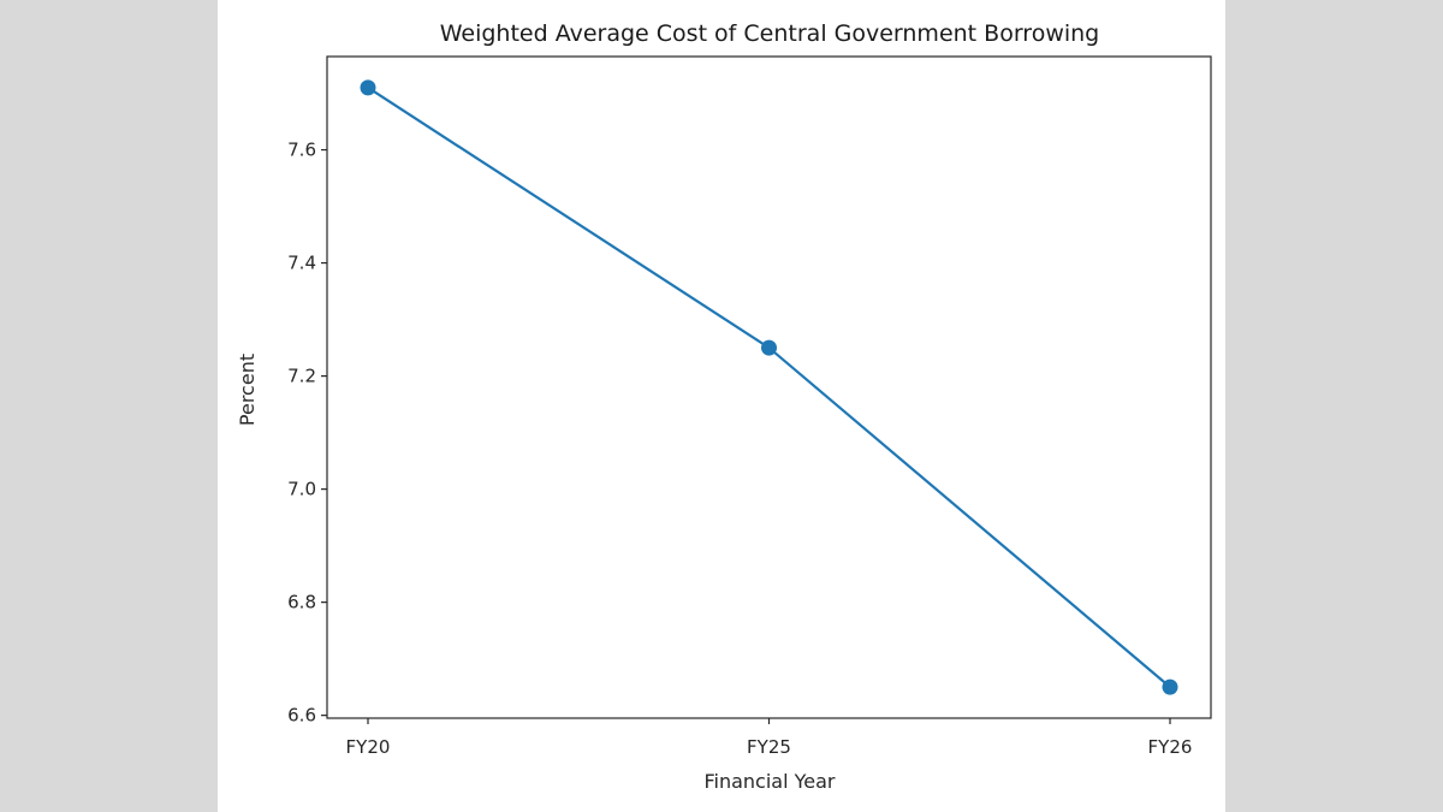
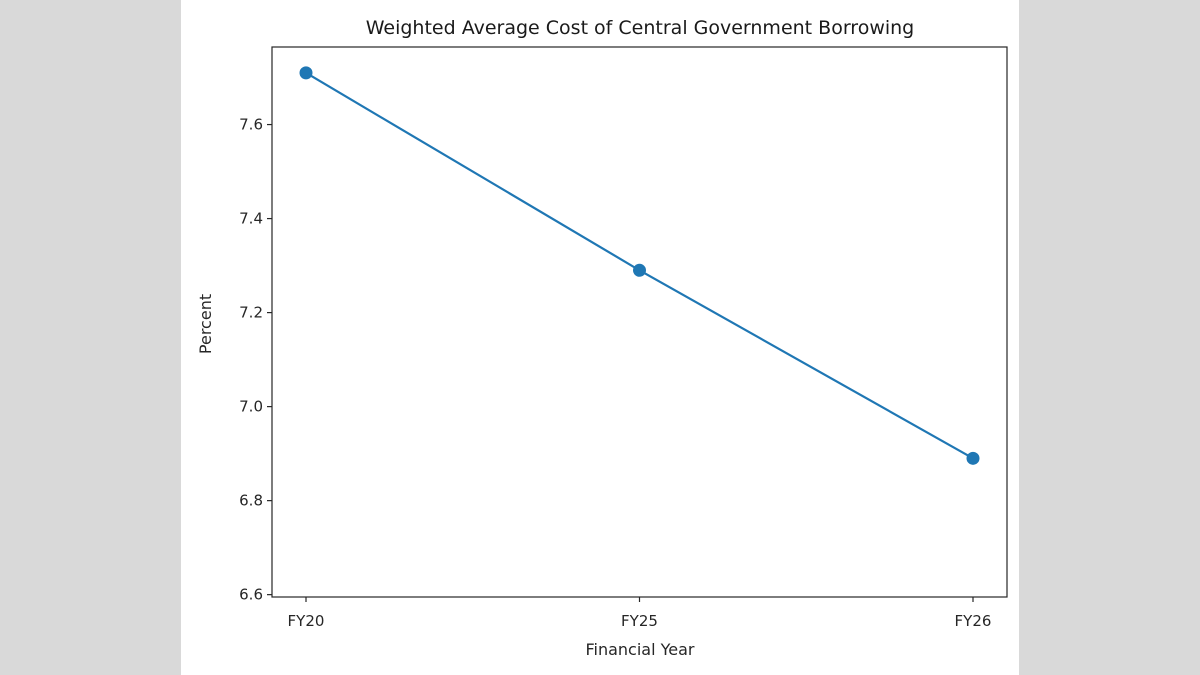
FY25: 7.25 -> 7.29
FY26: 6.65 -> 6.89
